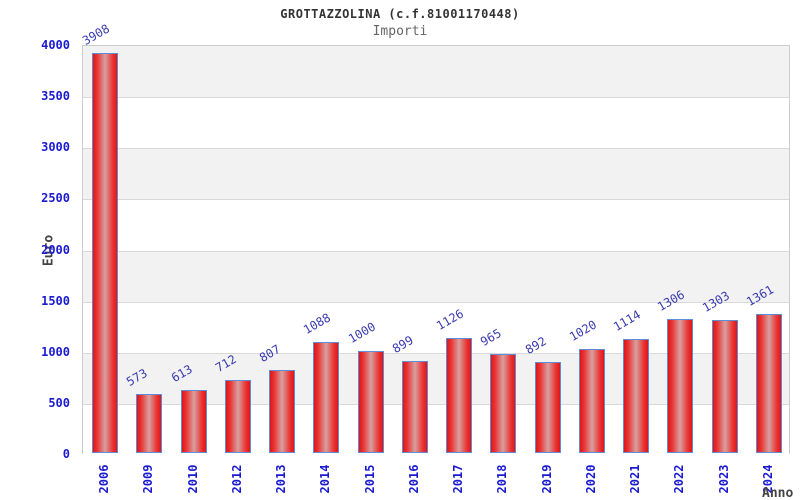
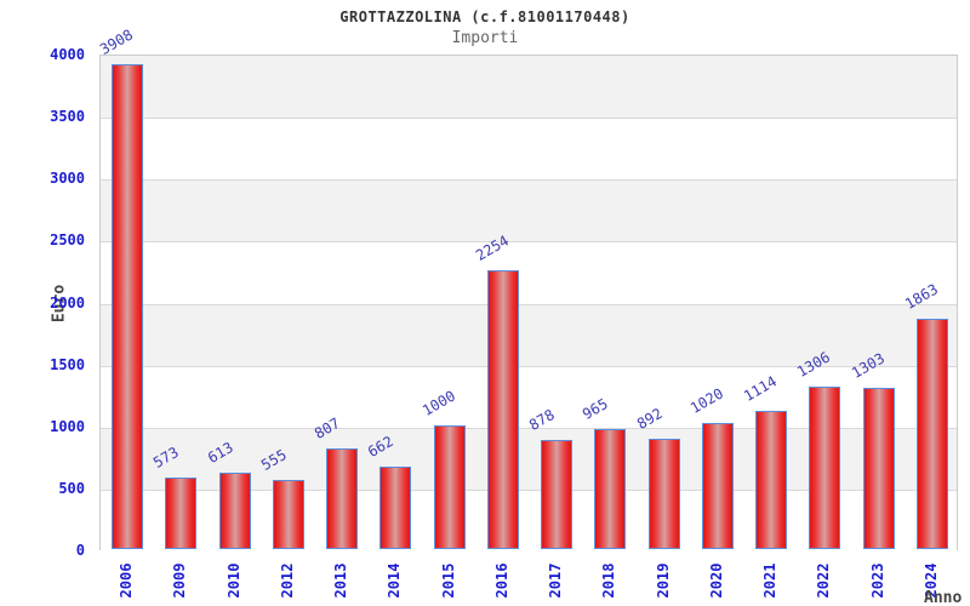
2012: 712 -> 555
2014: 1088 -> 662
2016: 899 -> 2254
2017: 1126 -> 878
2024: 1361 -> 1863
